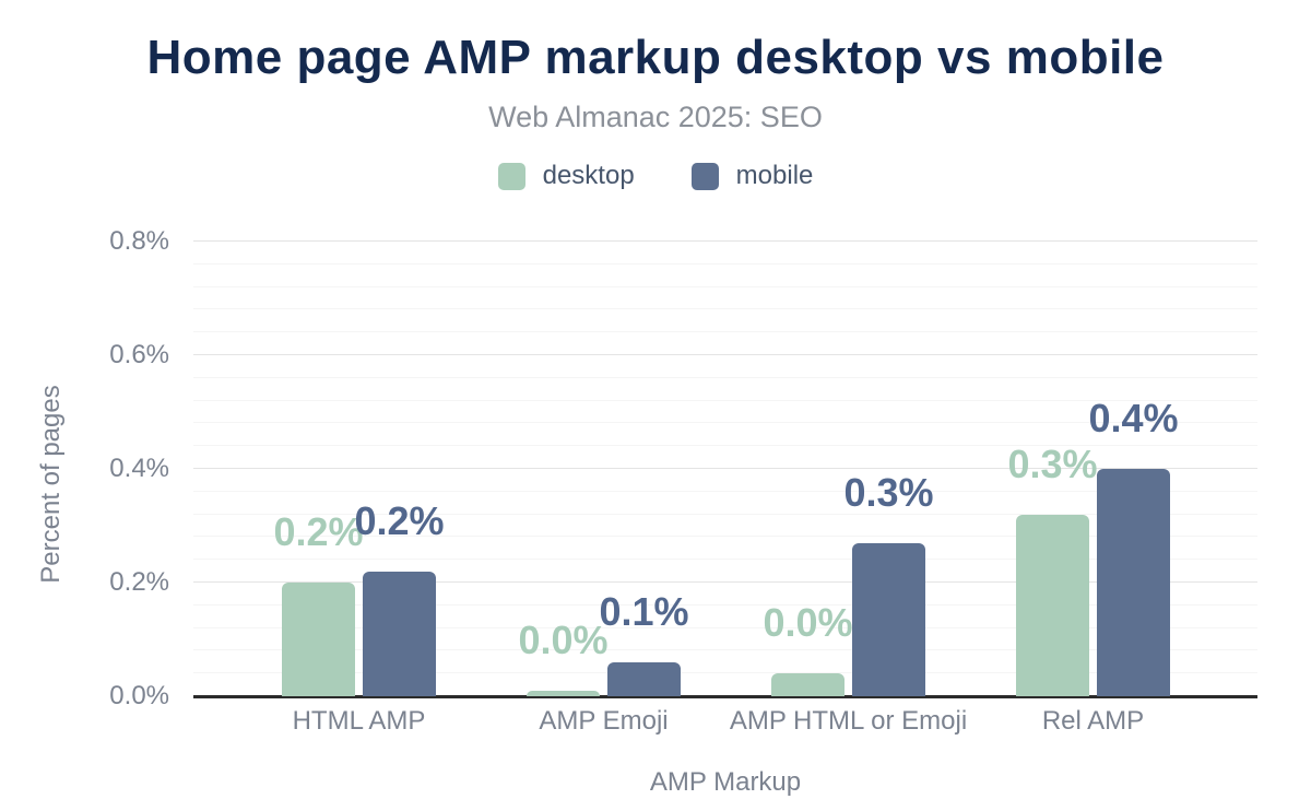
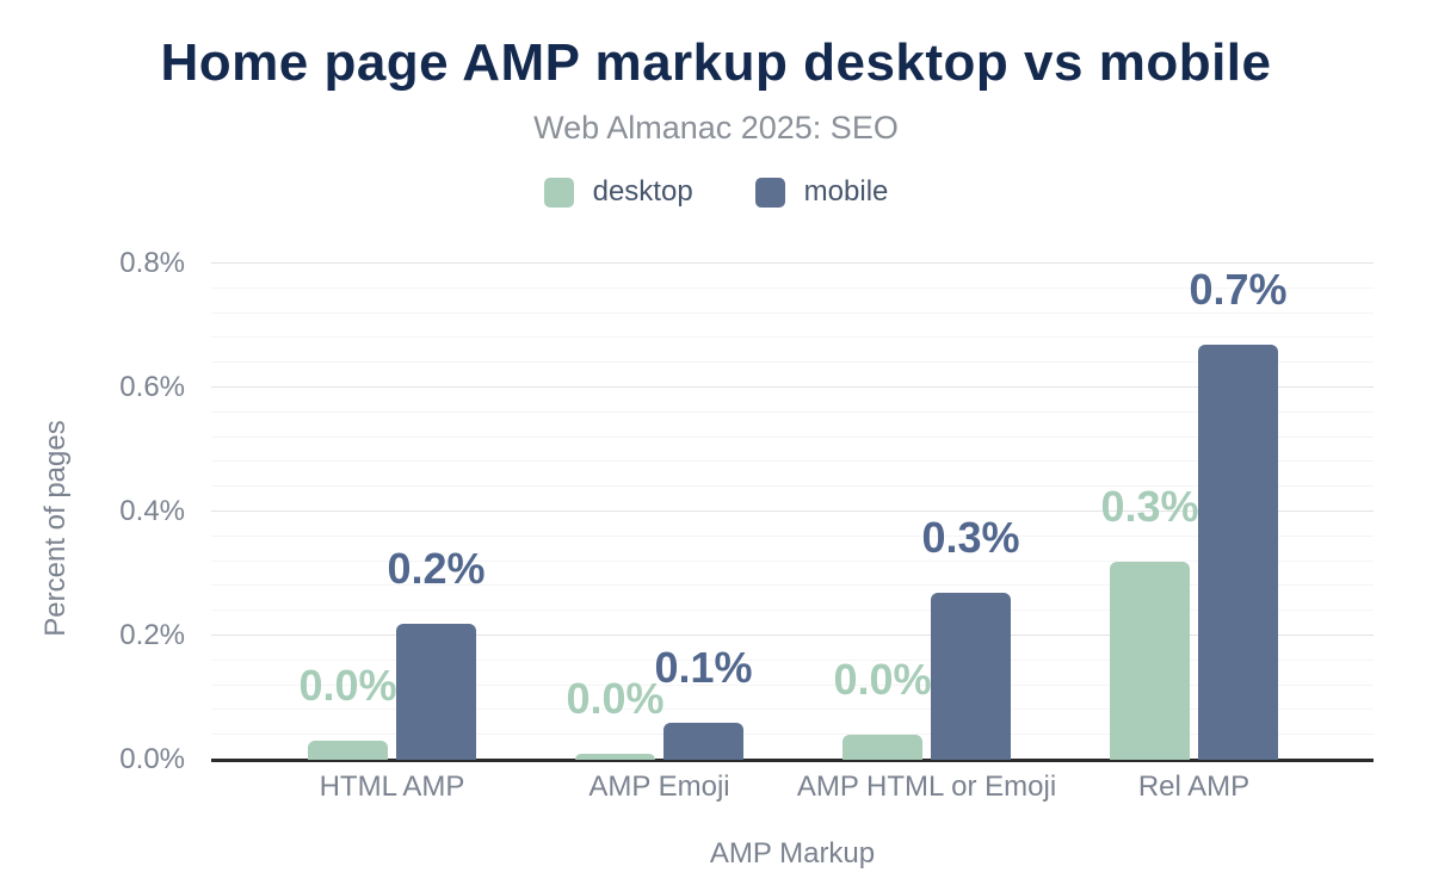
desktop/HTML AMP: 0.2% -> 0.0%
mobile/Rel AMP: 0.4% -> 0.7%
